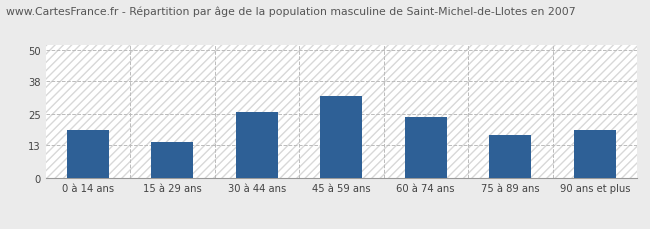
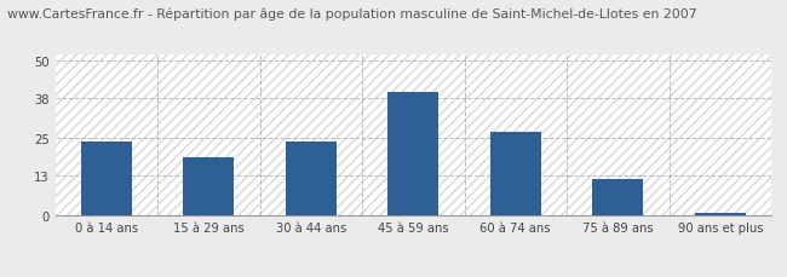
0 à 14 ans: 19 -> 24
15 à 29 ans: 14 -> 19
30 à 44 ans: 26 -> 24
45 à 59 ans: 32 -> 40
60 à 74 ans: 24 -> 27
75 à 89 ans: 17 -> 12
90 ans et plus: 19 -> 1
